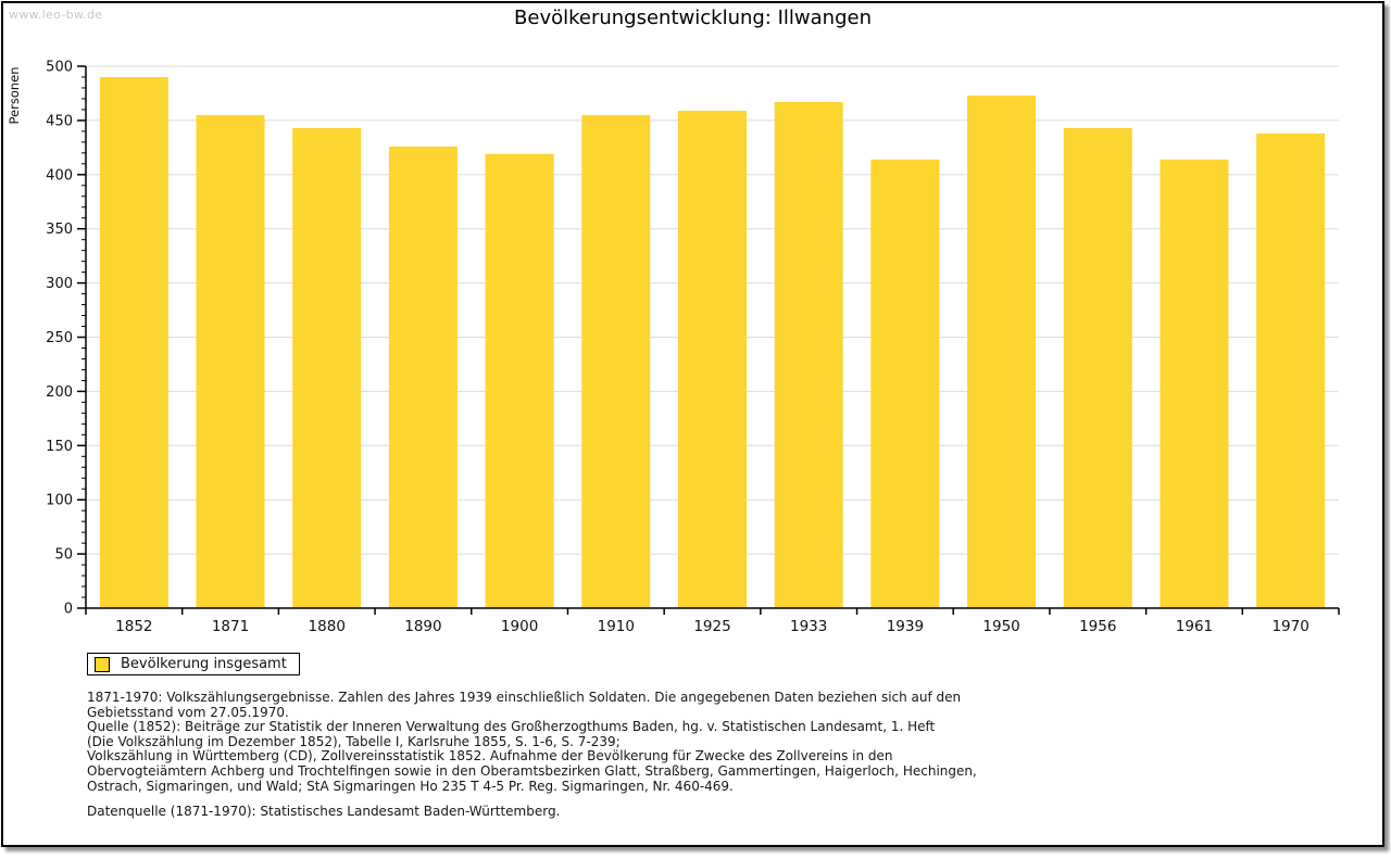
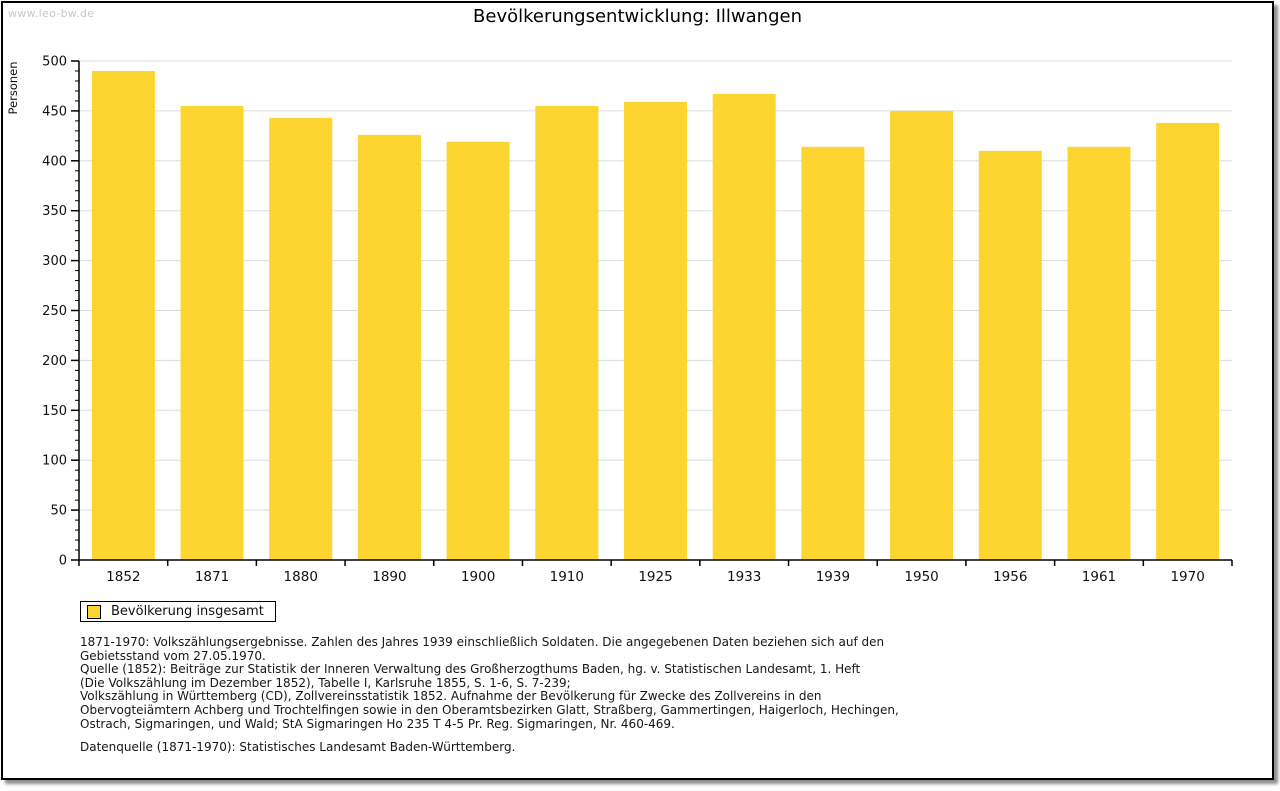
1950: 470 -> 450
1956: 440 -> 410
